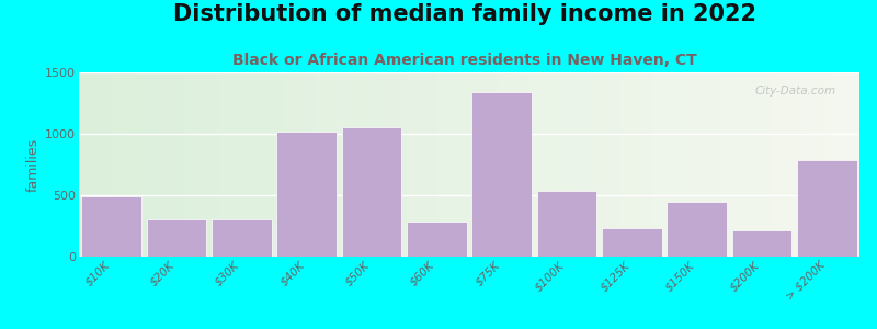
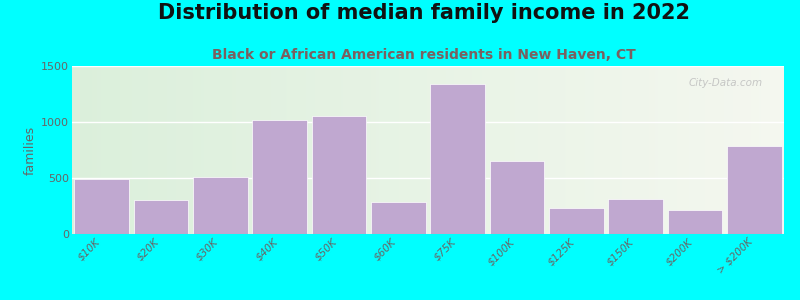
$30K: 300 -> 510
$100K: 540 -> 650
$150K: 450 -> 310
